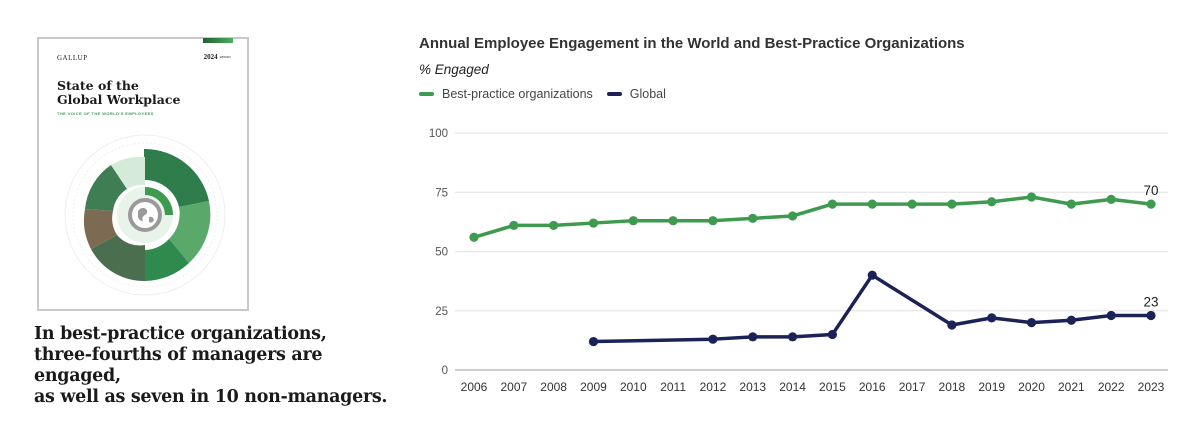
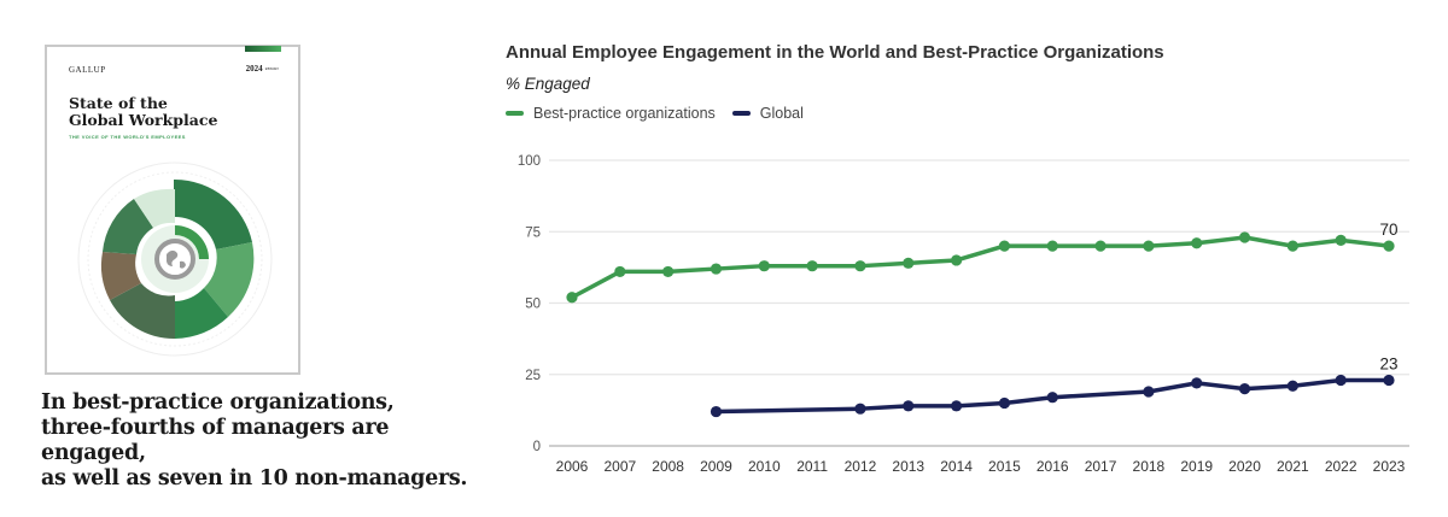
Best-practice organizations/2006: 56 -> 52
Global/2016: 40 -> 17
